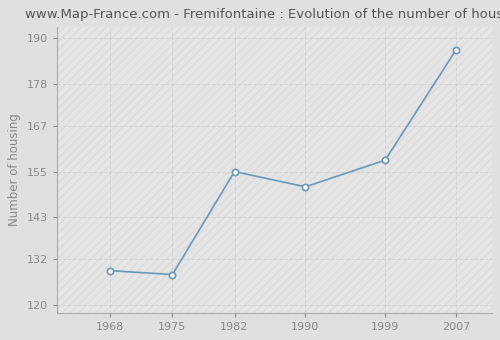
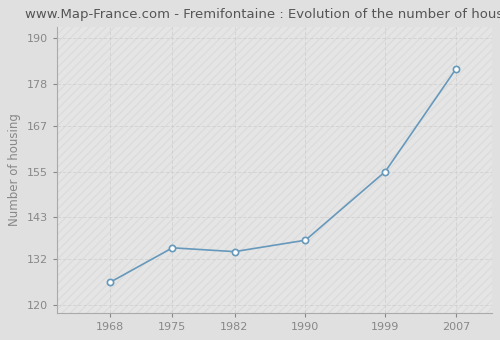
1968: 129 -> 126
1975: 128 -> 135
1982: 155 -> 134
1990: 151 -> 137
1999: 158 -> 155
2007: 187 -> 182
